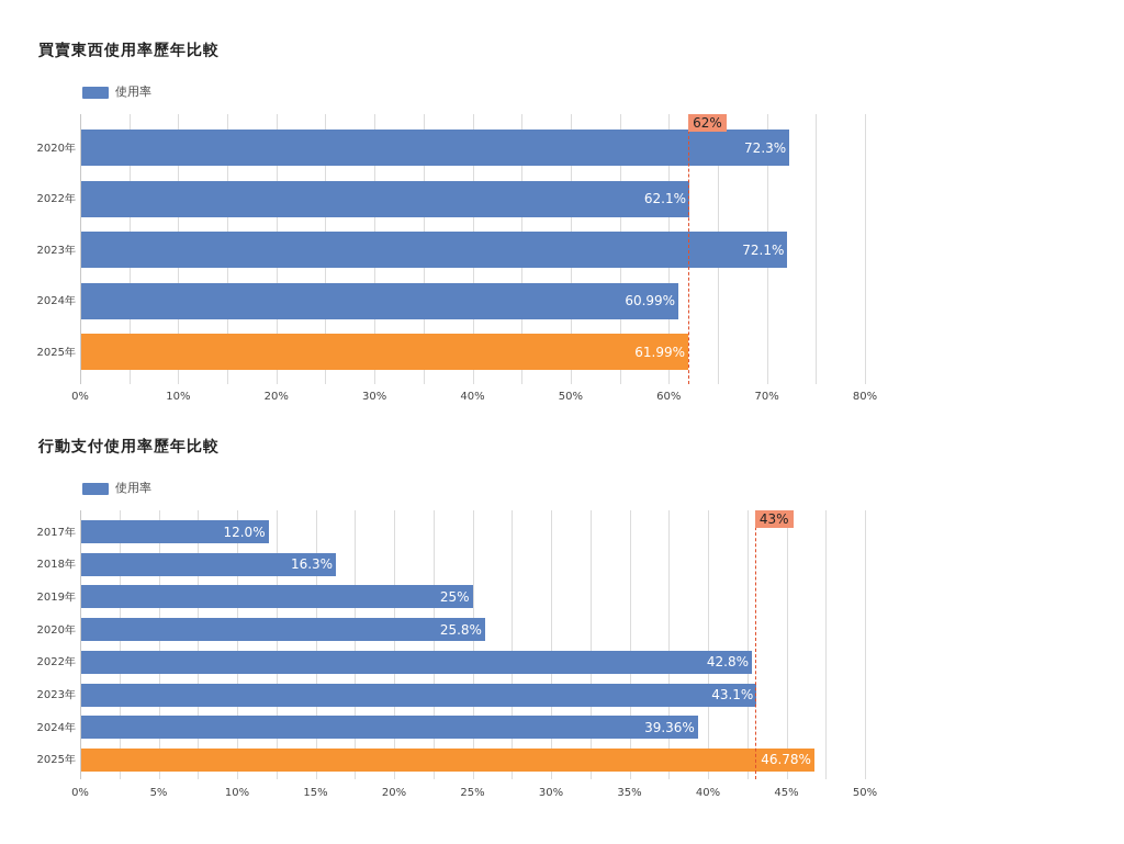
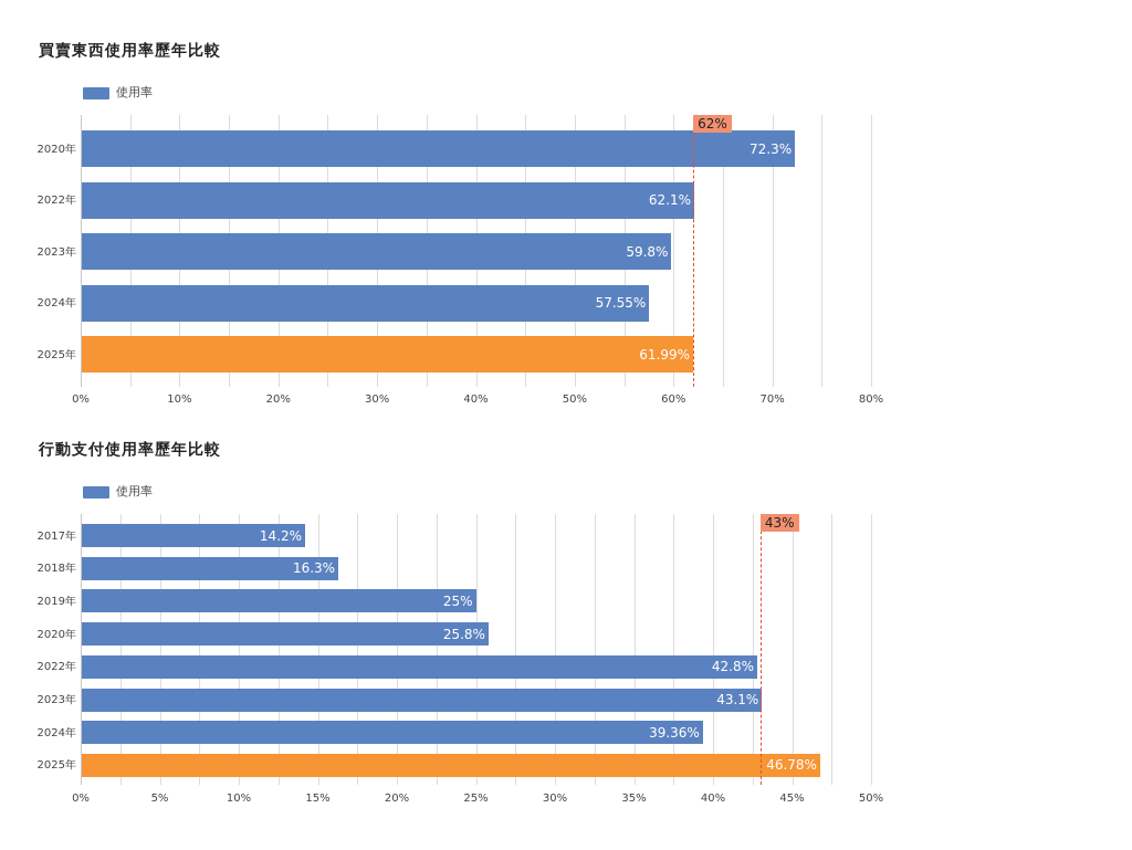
買賣東西使用率歷年比較/2023年: 72.1% -> 59.8%
買賣東西使用率歷年比較/2024年: 60.99% -> 57.55%
行動支付使用率歷年比較/2017年: 12.0% -> 14.2%
